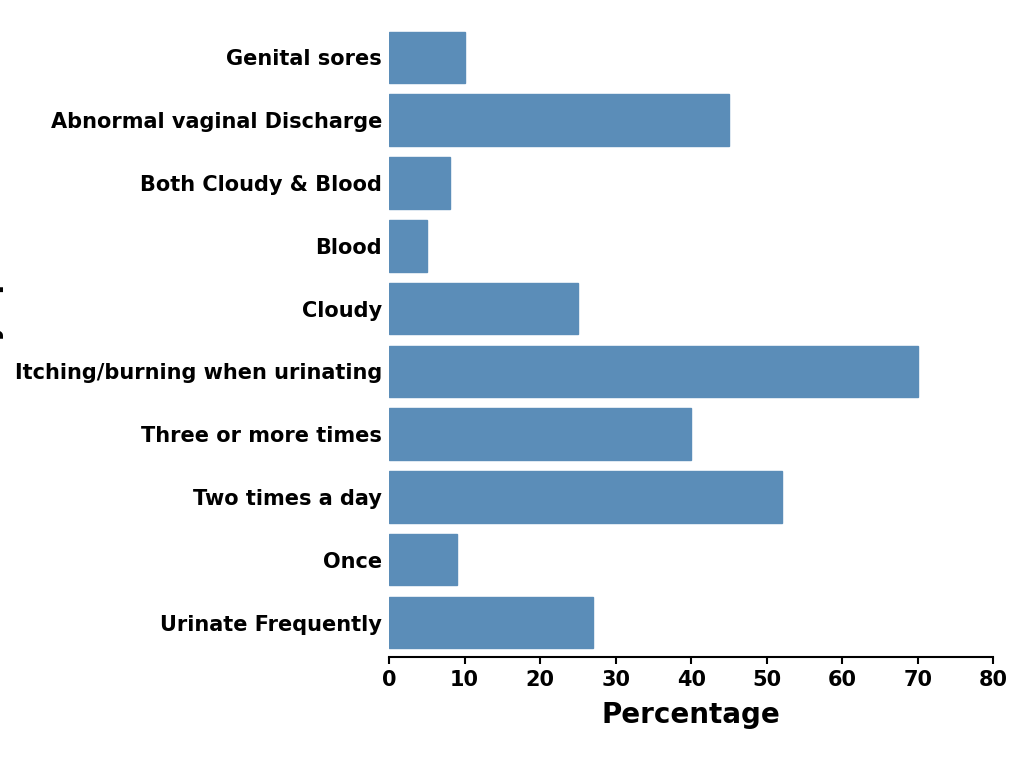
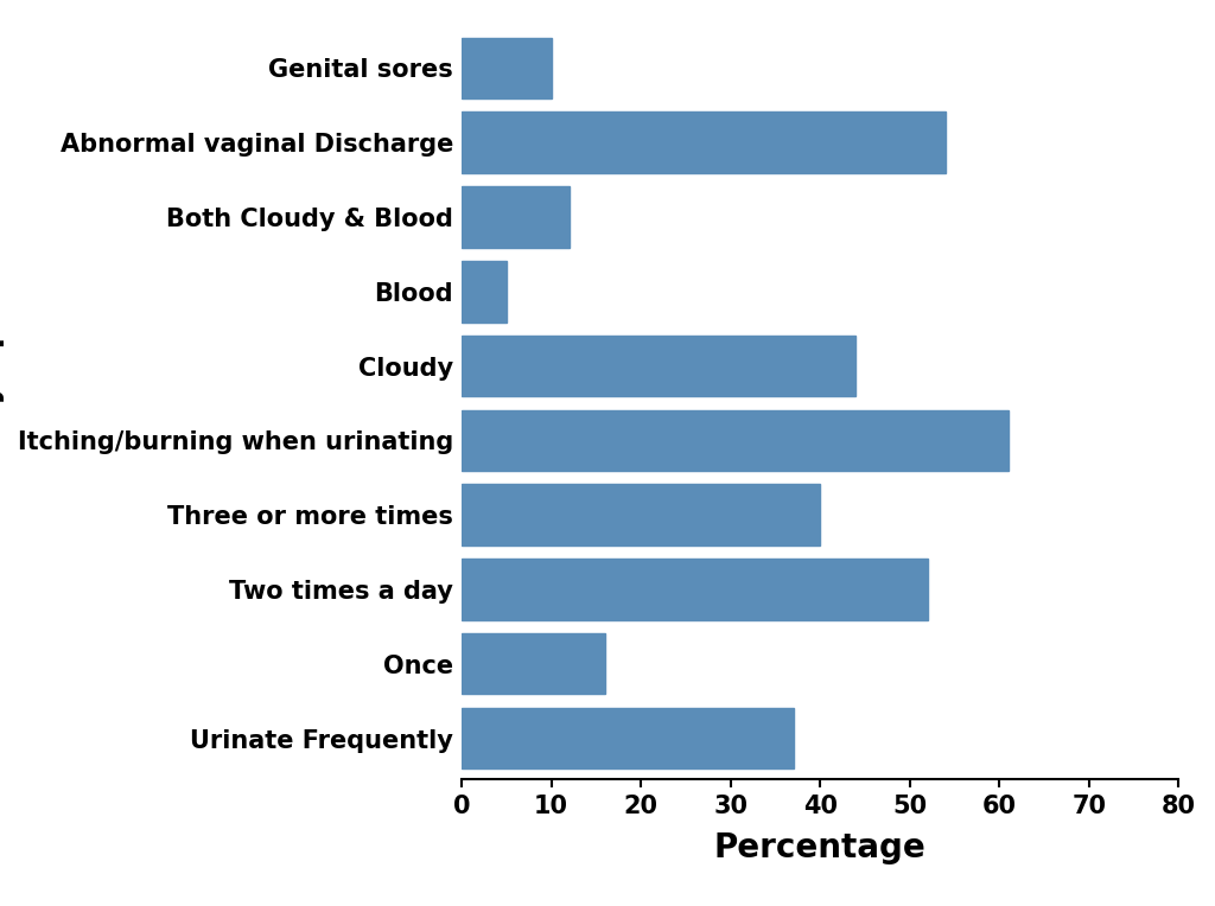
Abnormal vaginal Discharge: 45 -> 54
Both Cloudy & Blood: 8 -> 12
Cloudy: 25 -> 44
Itching/burning when urinating: 70 -> 61
Once: 9 -> 16
Urinate Frequently: 27 -> 37
